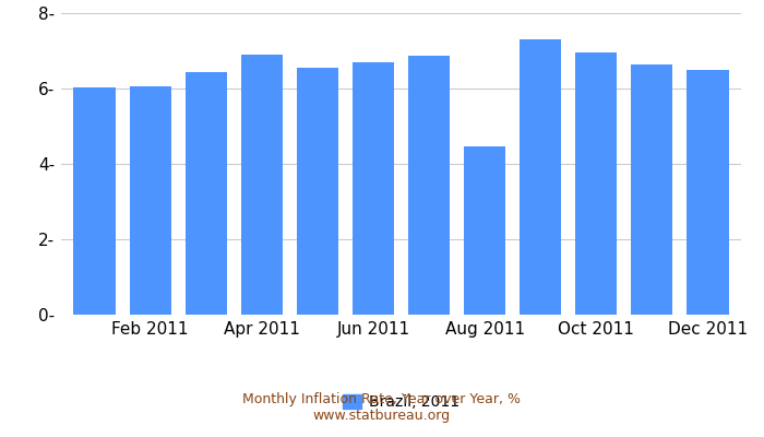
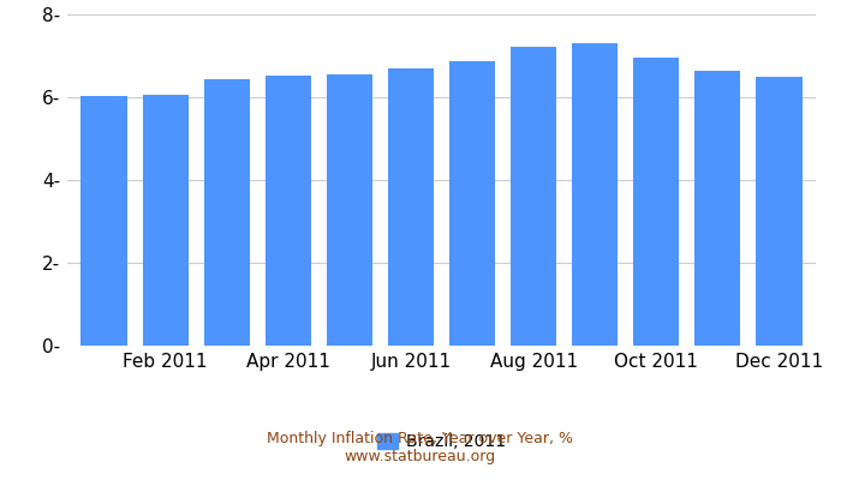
Apr 2011: 6.90- -> 6.51-
Aug 2011: 4.45- -> 7.23-
